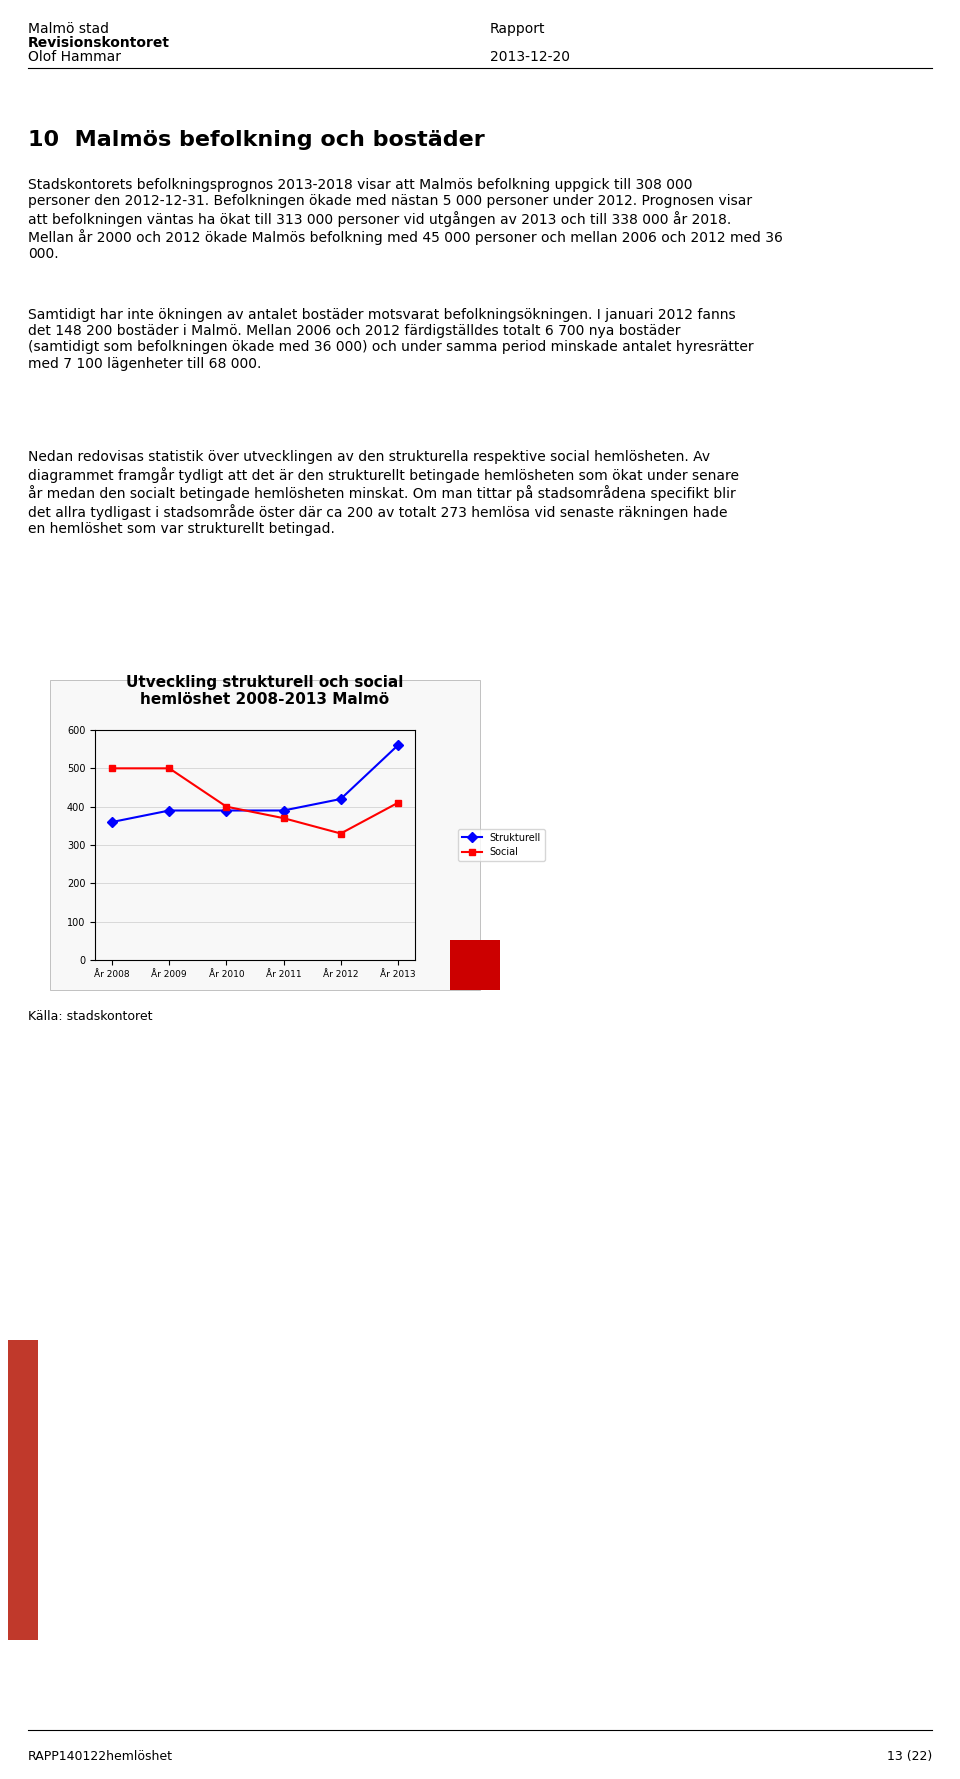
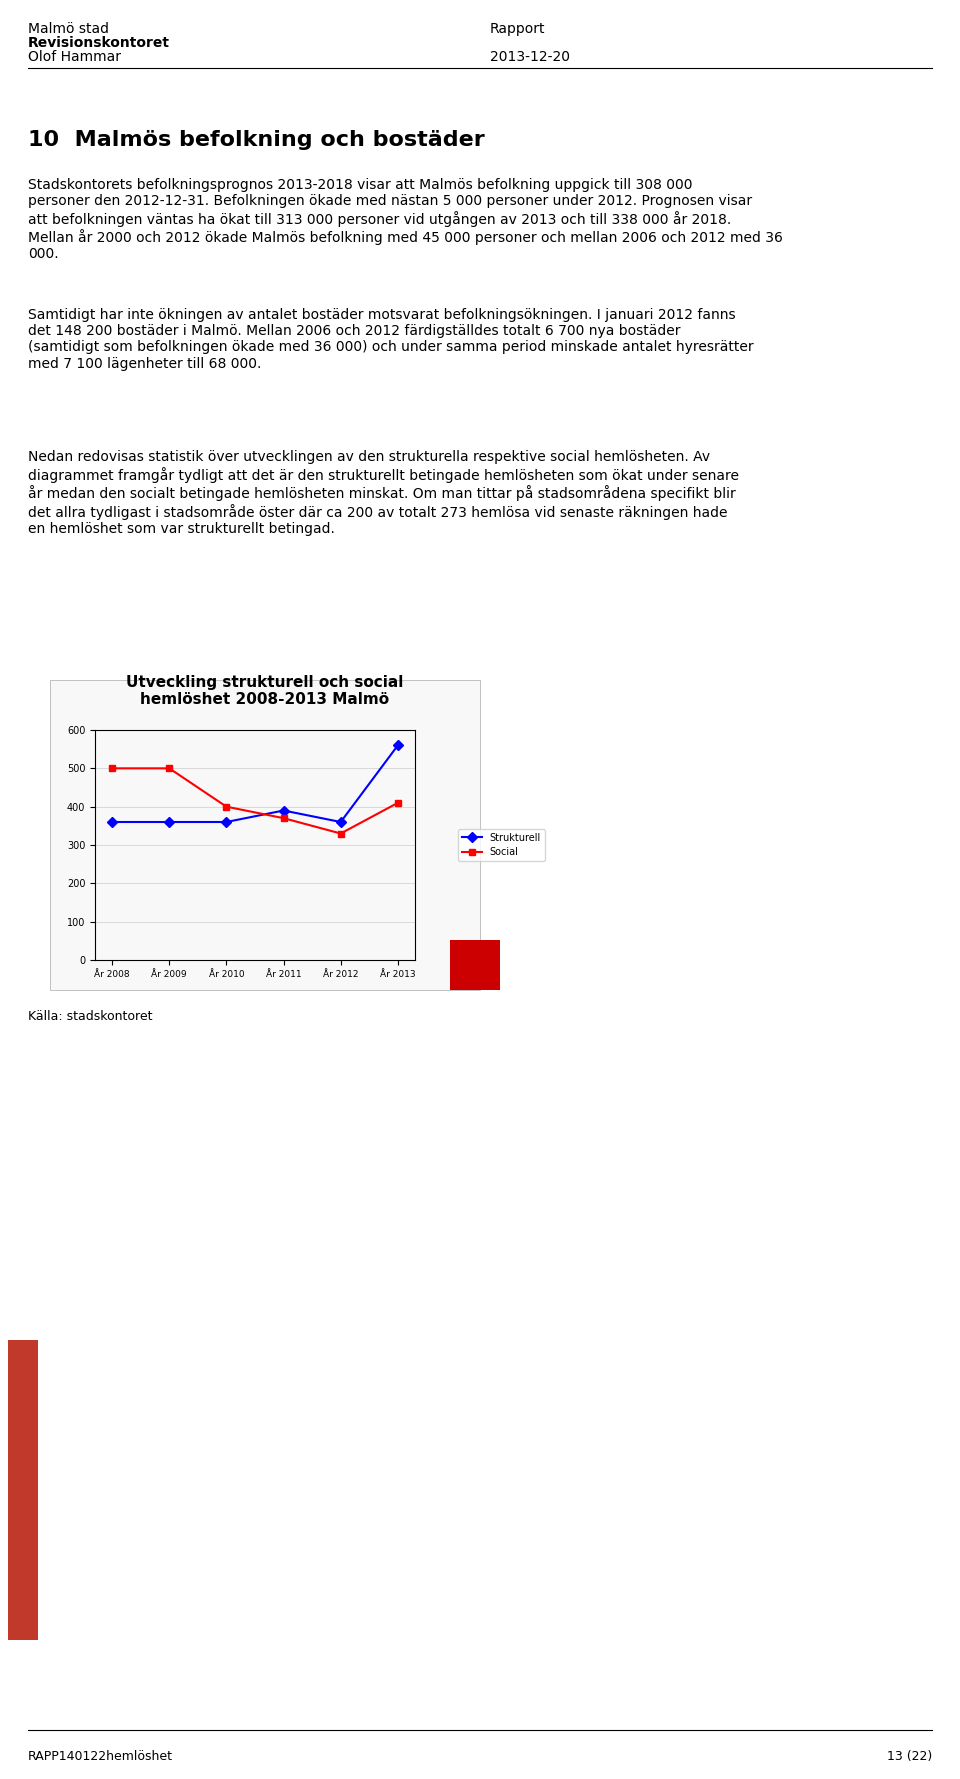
Strukturell/År 2009: 390 -> 360
Strukturell/År 2010: 390 -> 360
Strukturell/År 2012: 420 -> 360
